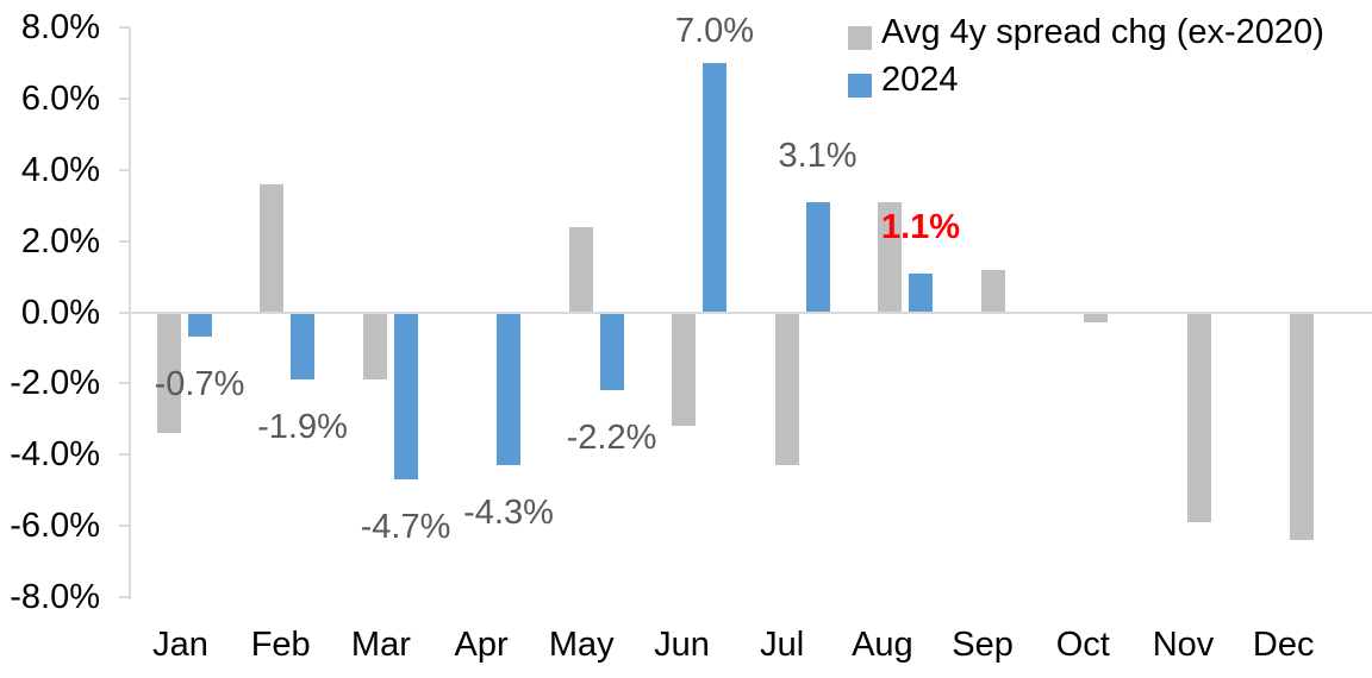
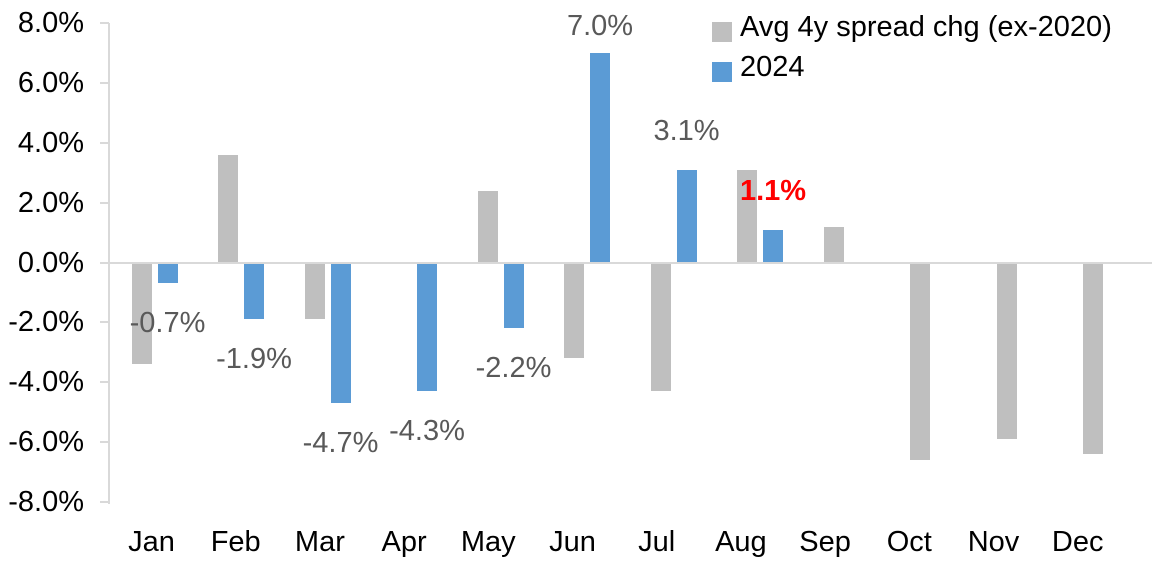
Avg 4y spread chg (ex-2020)/Oct: -0.3% -> -6.6%
